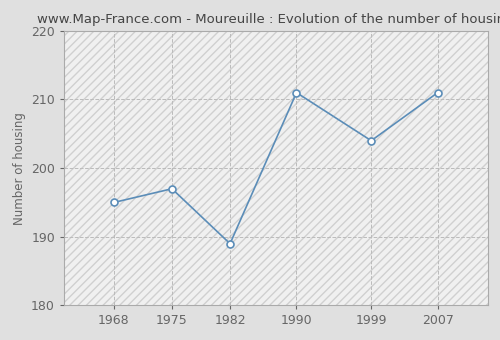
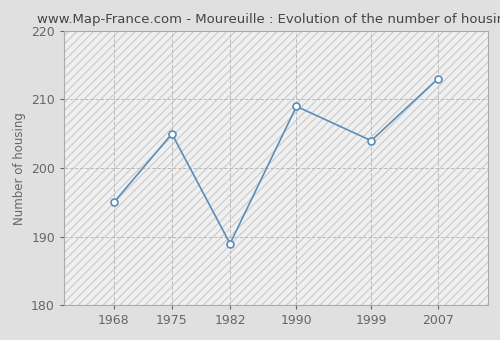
1975: 197 -> 205
1990: 211 -> 209
2007: 211 -> 213
